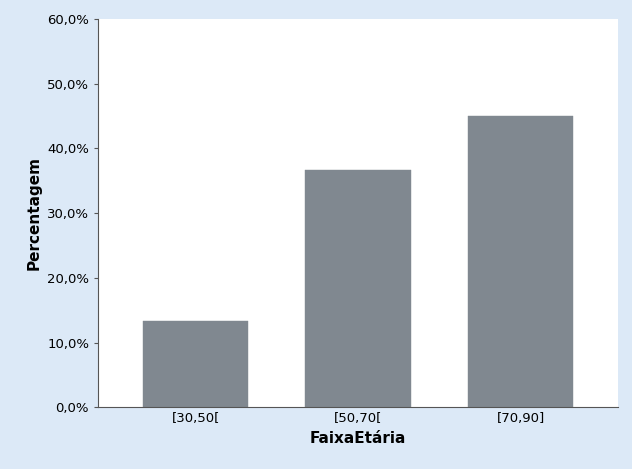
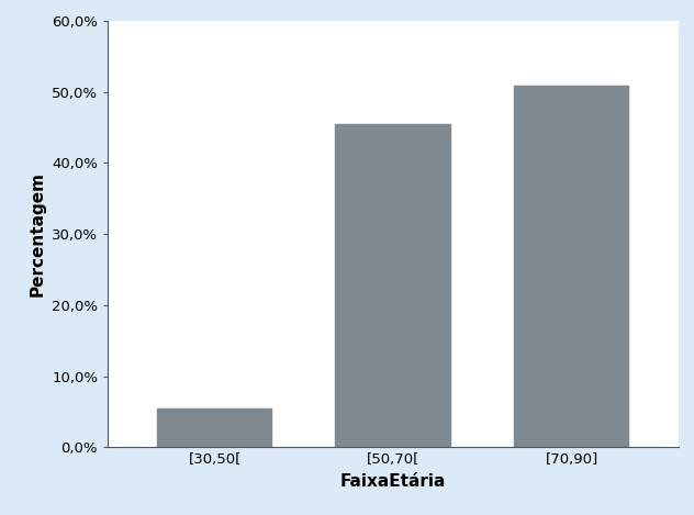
[30,50[: 13,4% -> 5,4%
[50,70[: 36,6% -> 45,4%
[70,90]: 45,0% -> 50,8%
